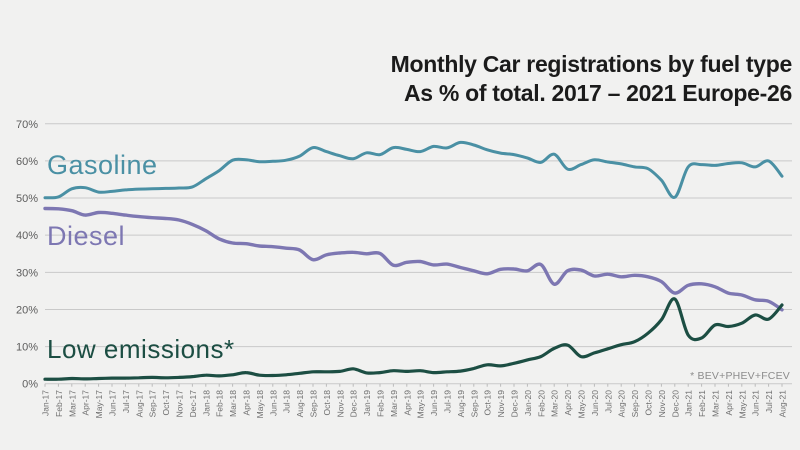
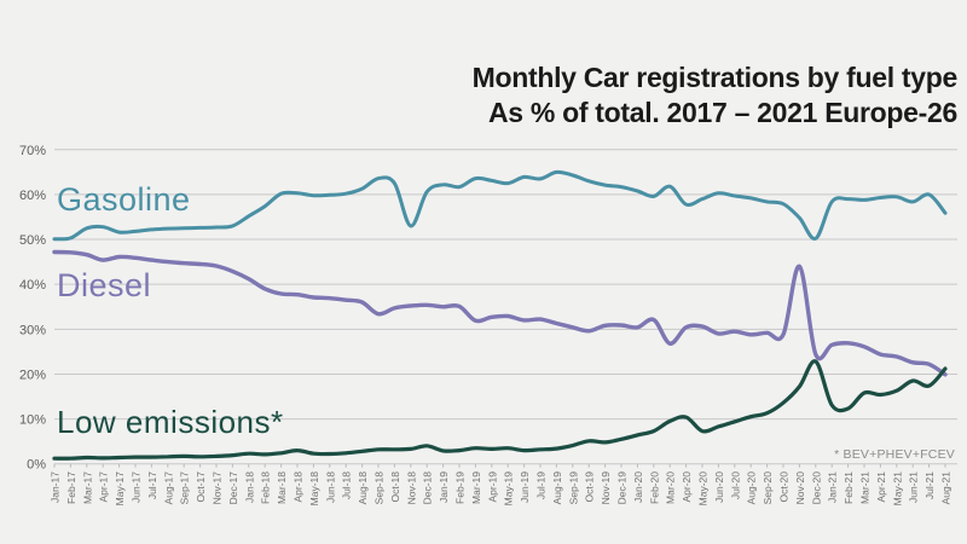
Gasoline/Nov-18: 61% -> 53%
Diesel/Nov-20: 28% -> 44%
